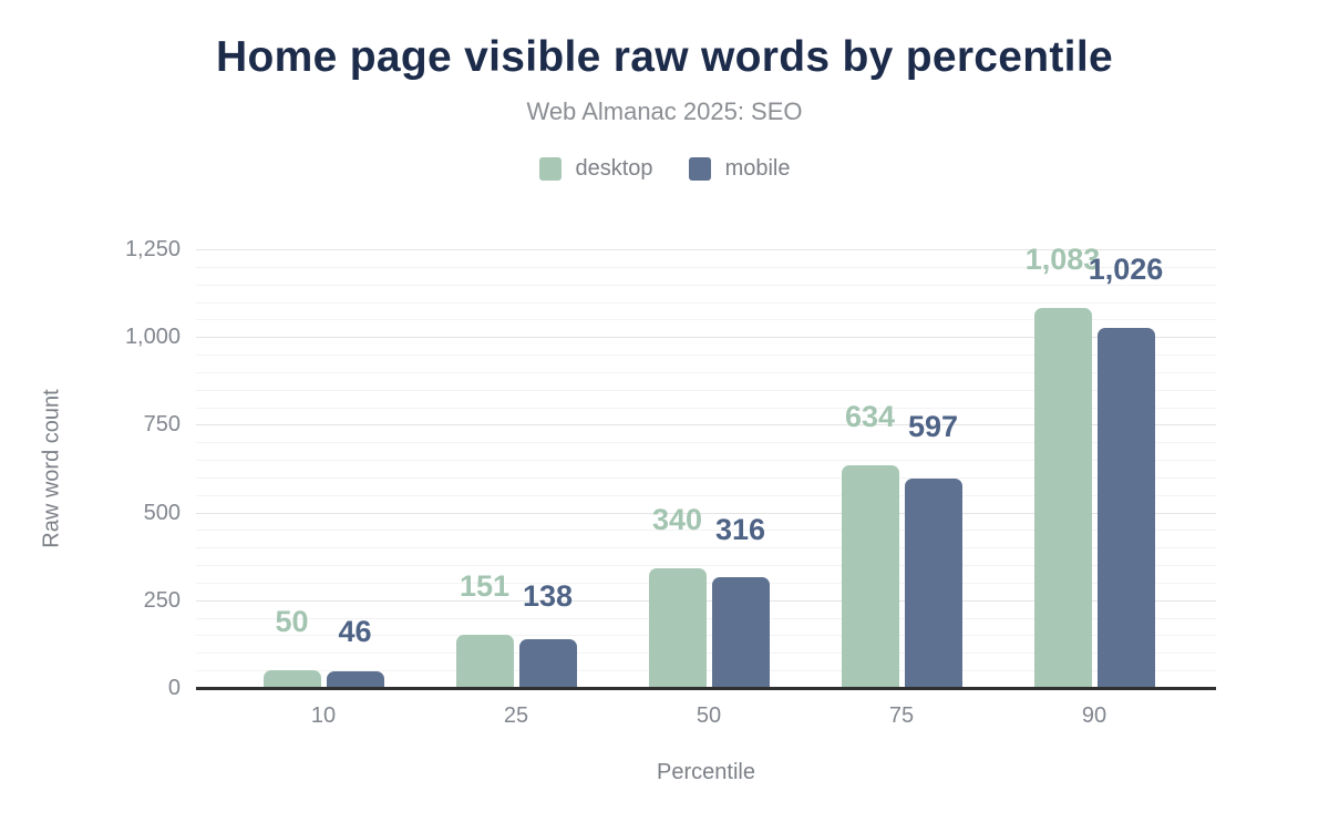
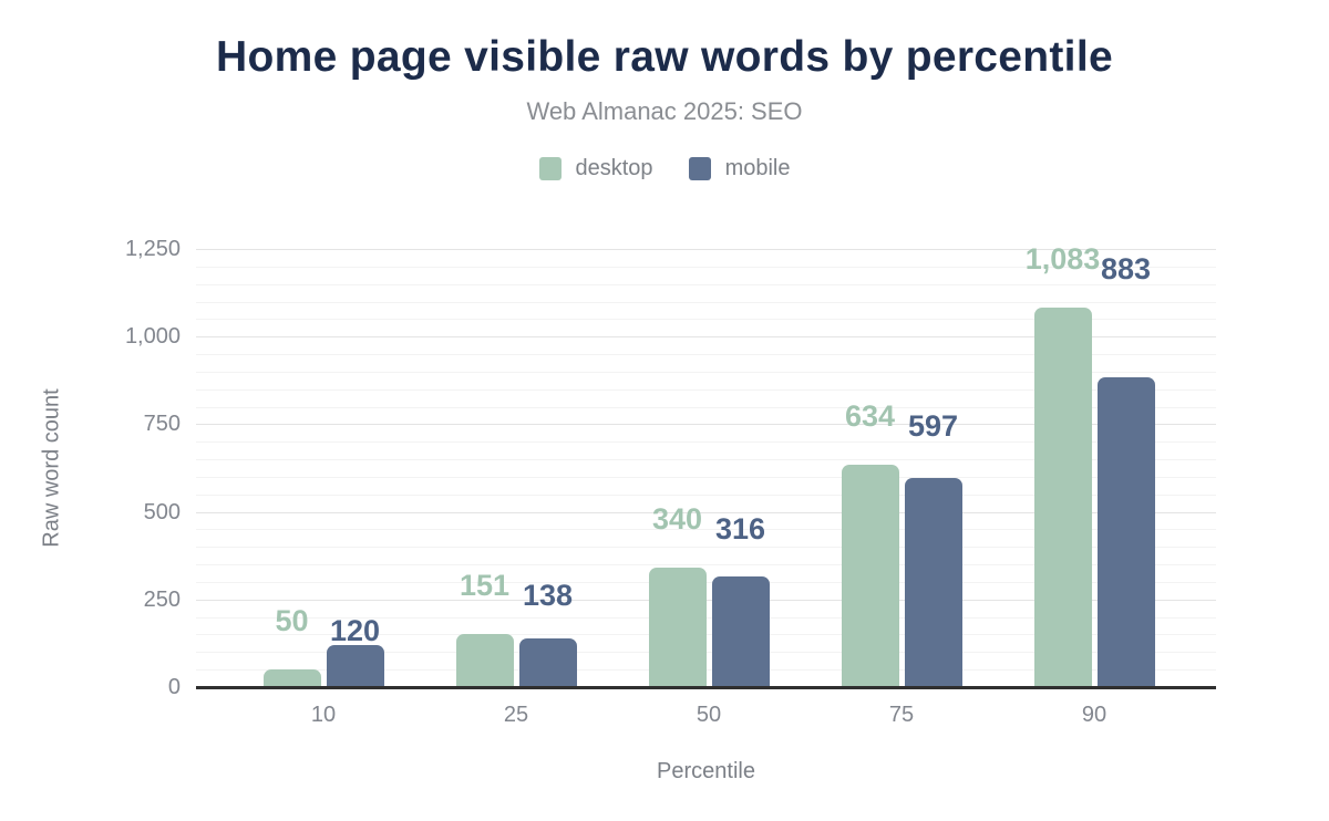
mobile/10: 46 -> 120
mobile/90: 1,026 -> 883
